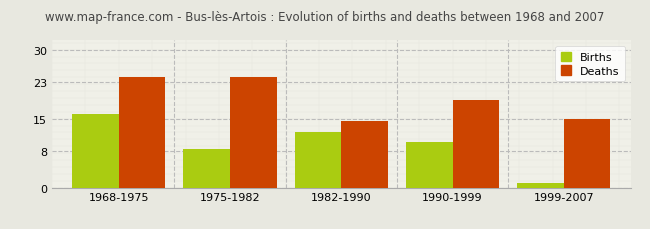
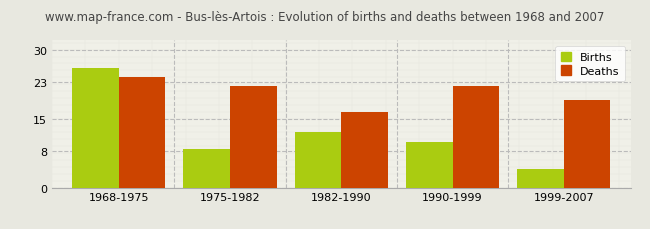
Births/1968-1975: 16.0 -> 26.0
Deaths/1975-1982: 24.0 -> 22.0
Deaths/1982-1990: 14.5 -> 16.5
Deaths/1990-1999: 19.0 -> 22.0
Births/1999-2007: 1.0 -> 4.0
Deaths/1999-2007: 15.0 -> 19.0
